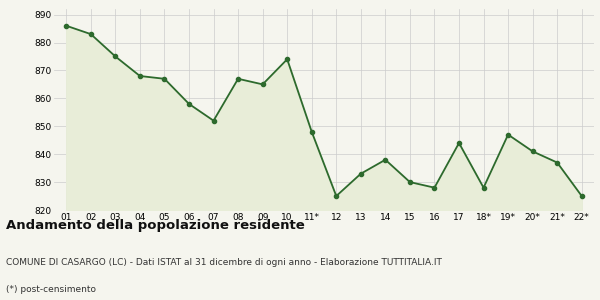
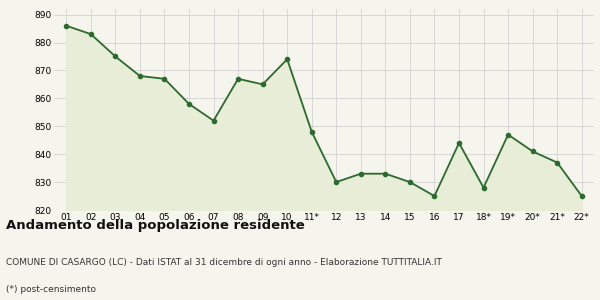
12: 825 -> 830
14: 838 -> 833
16: 828 -> 825
